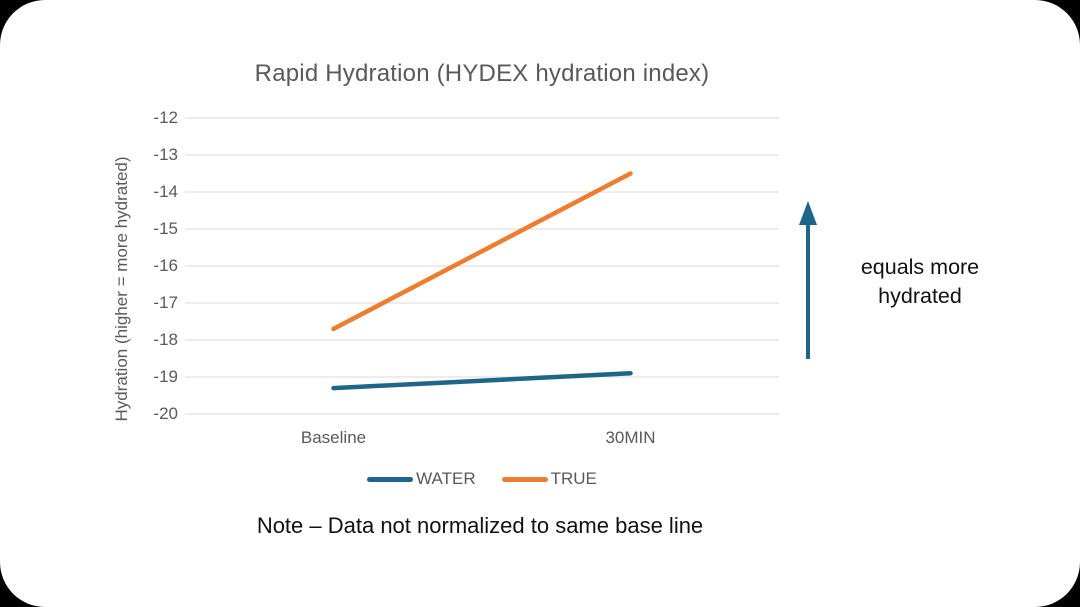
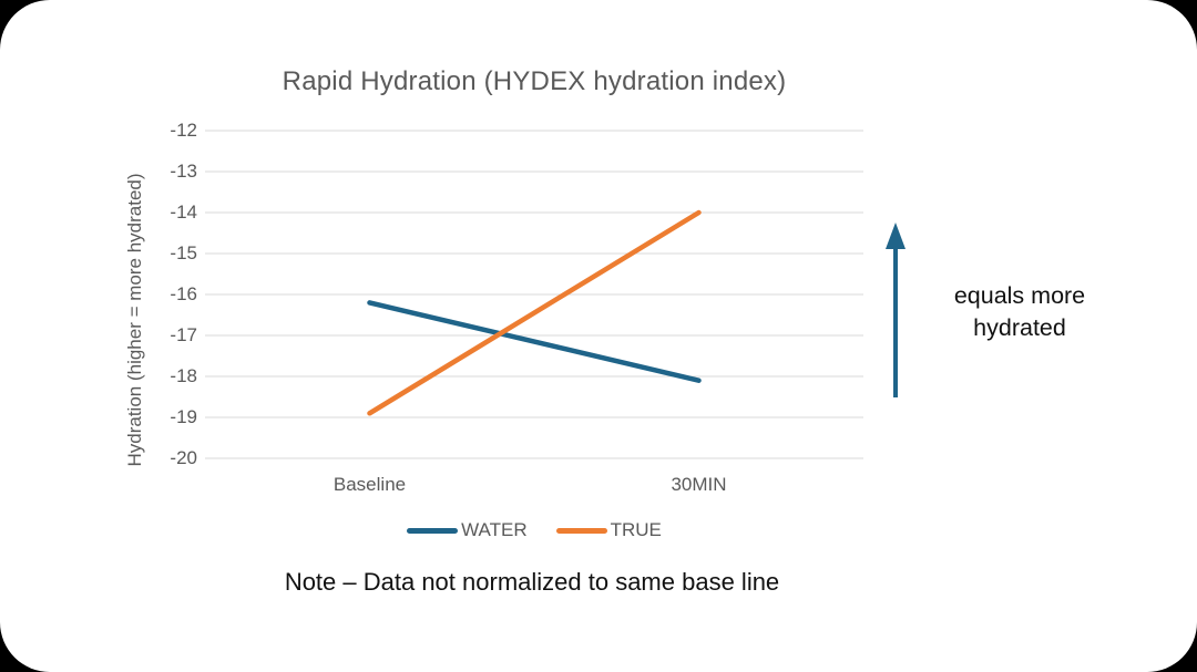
WATER/Baseline: -19.3 -> -16.2
TRUE/Baseline: -17.7 -> -18.9
WATER/30MIN: -18.9 -> -18.1
TRUE/30MIN: -13.5 -> -14.0
